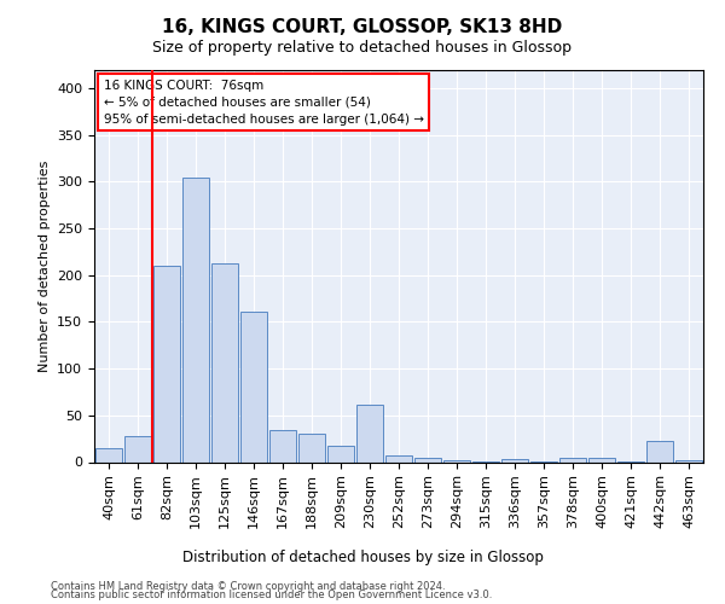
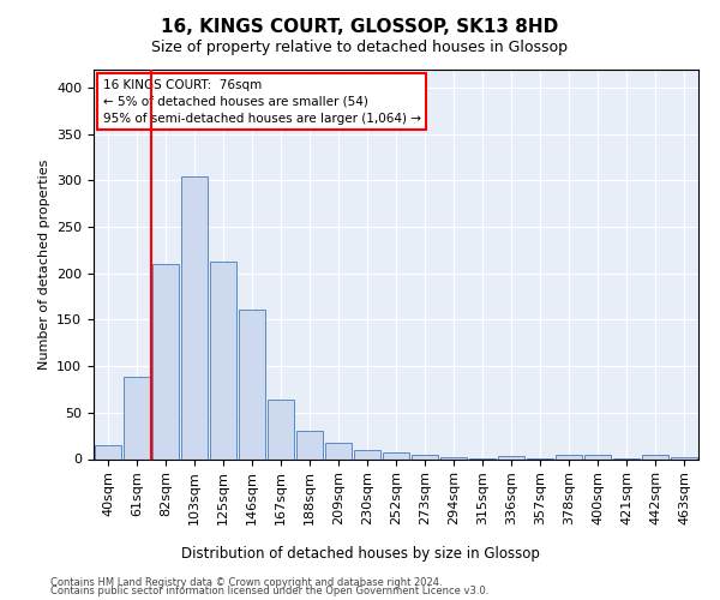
61sqm: 28 -> 88
167sqm: 34 -> 64
230sqm: 62 -> 10
442sqm: 22 -> 4
